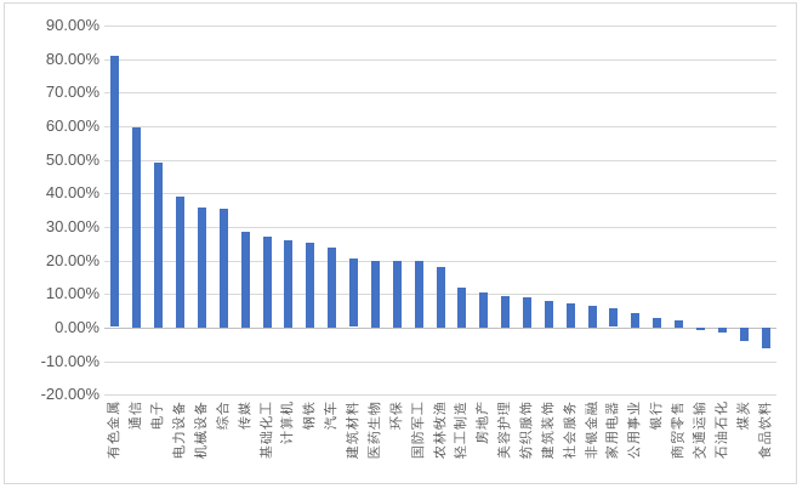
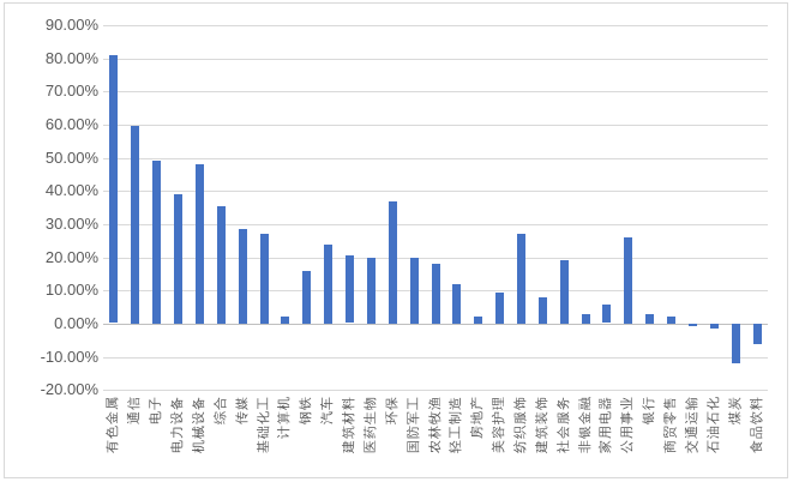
机械设备: 36% -> 48%
计算机: 26% -> 2%
钢铁: 25% -> 16%
环保: 20% -> 37%
房地产: 11% -> 2%
纺织服饰: 9% -> 27%
社会服务: 7% -> 19%
非银金融: 7% -> 3%
公用事业: 4% -> 26%
煤炭: -4% -> -12%
